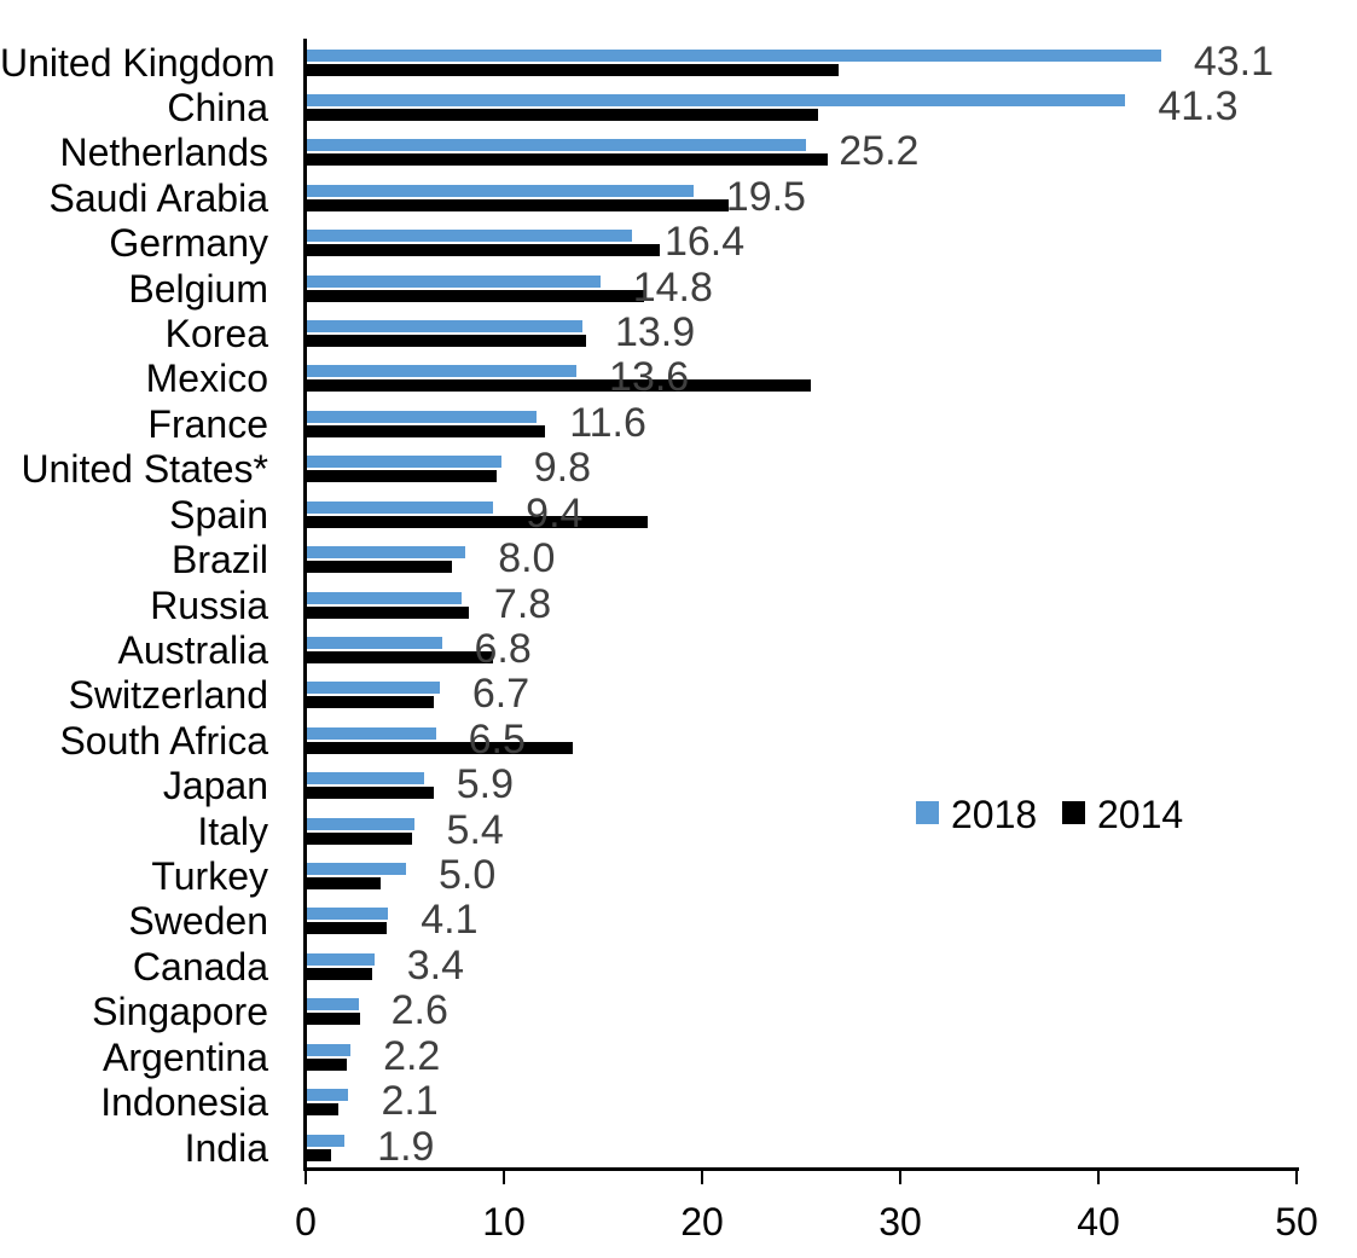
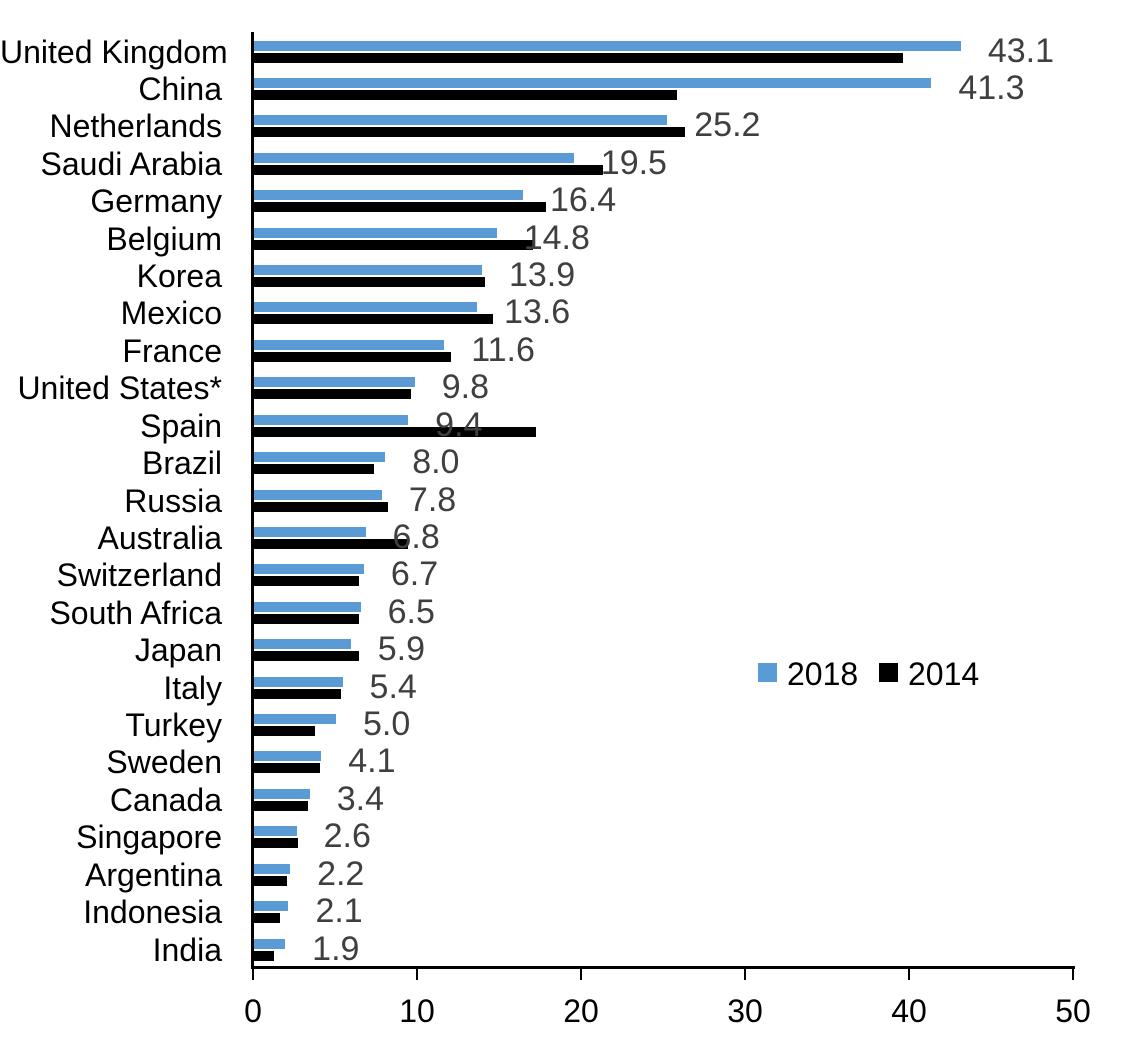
2014/United Kingdom: 26.8 -> 39.6
2014/Mexico: 25.4 -> 14.6
2014/South Africa: 13.4 -> 6.4
